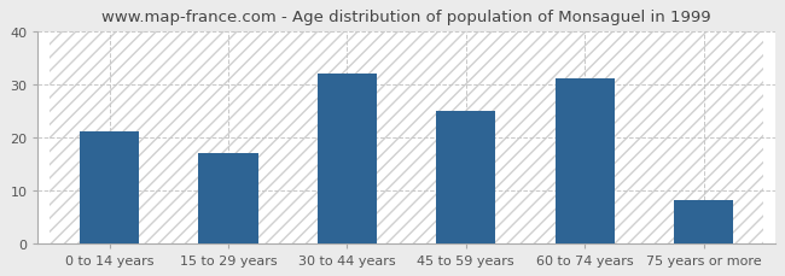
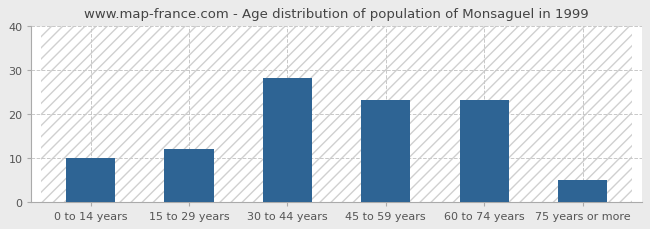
0 to 14 years: 21 -> 10
15 to 29 years: 17 -> 12
30 to 44 years: 32 -> 28
45 to 59 years: 25 -> 23
60 to 74 years: 31 -> 23
75 years or more: 8 -> 5
